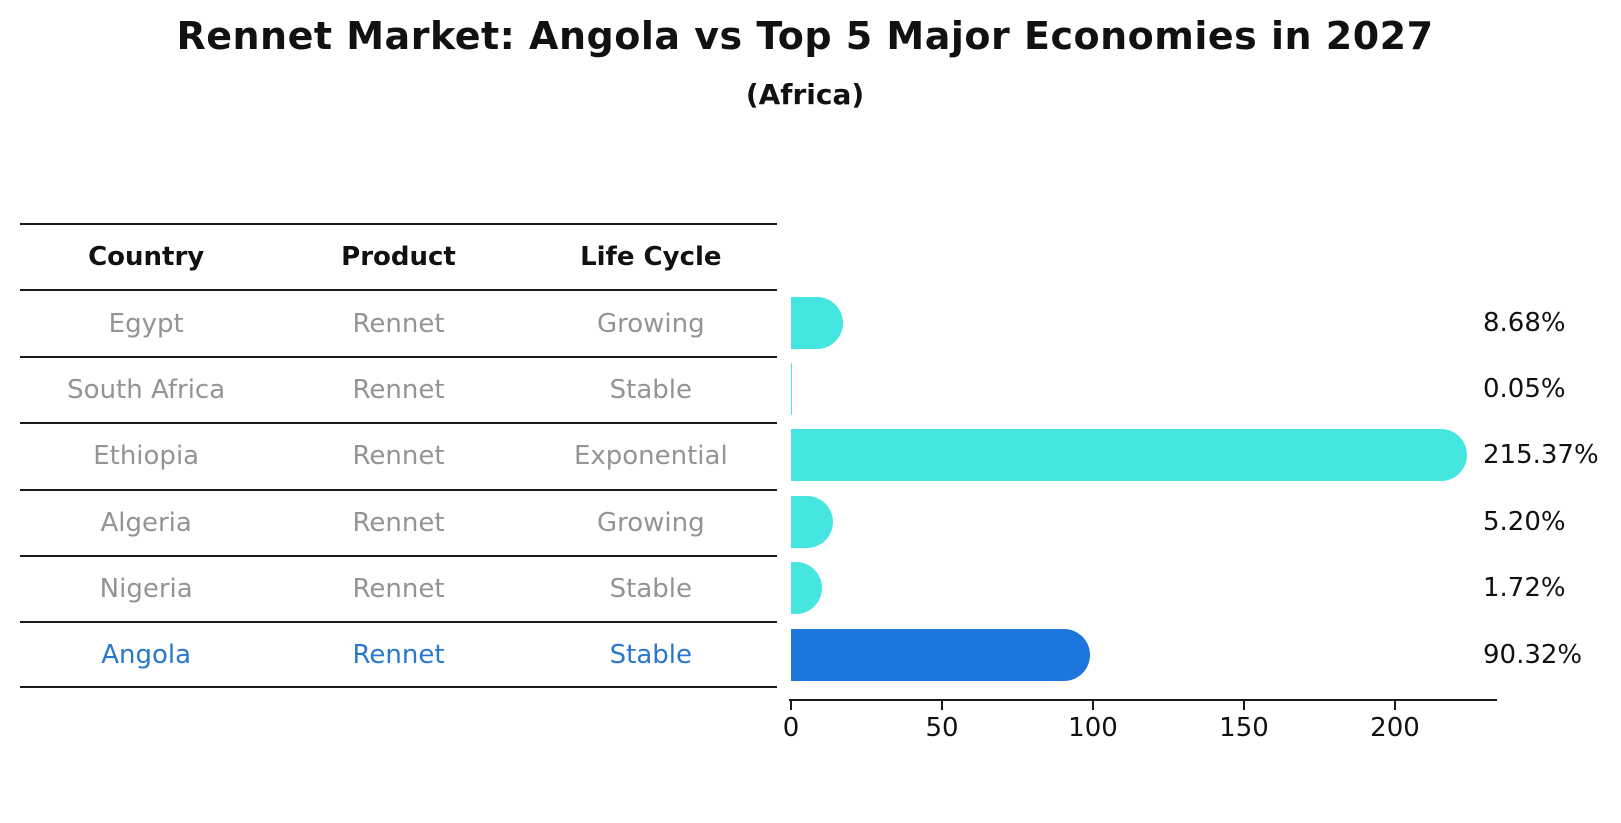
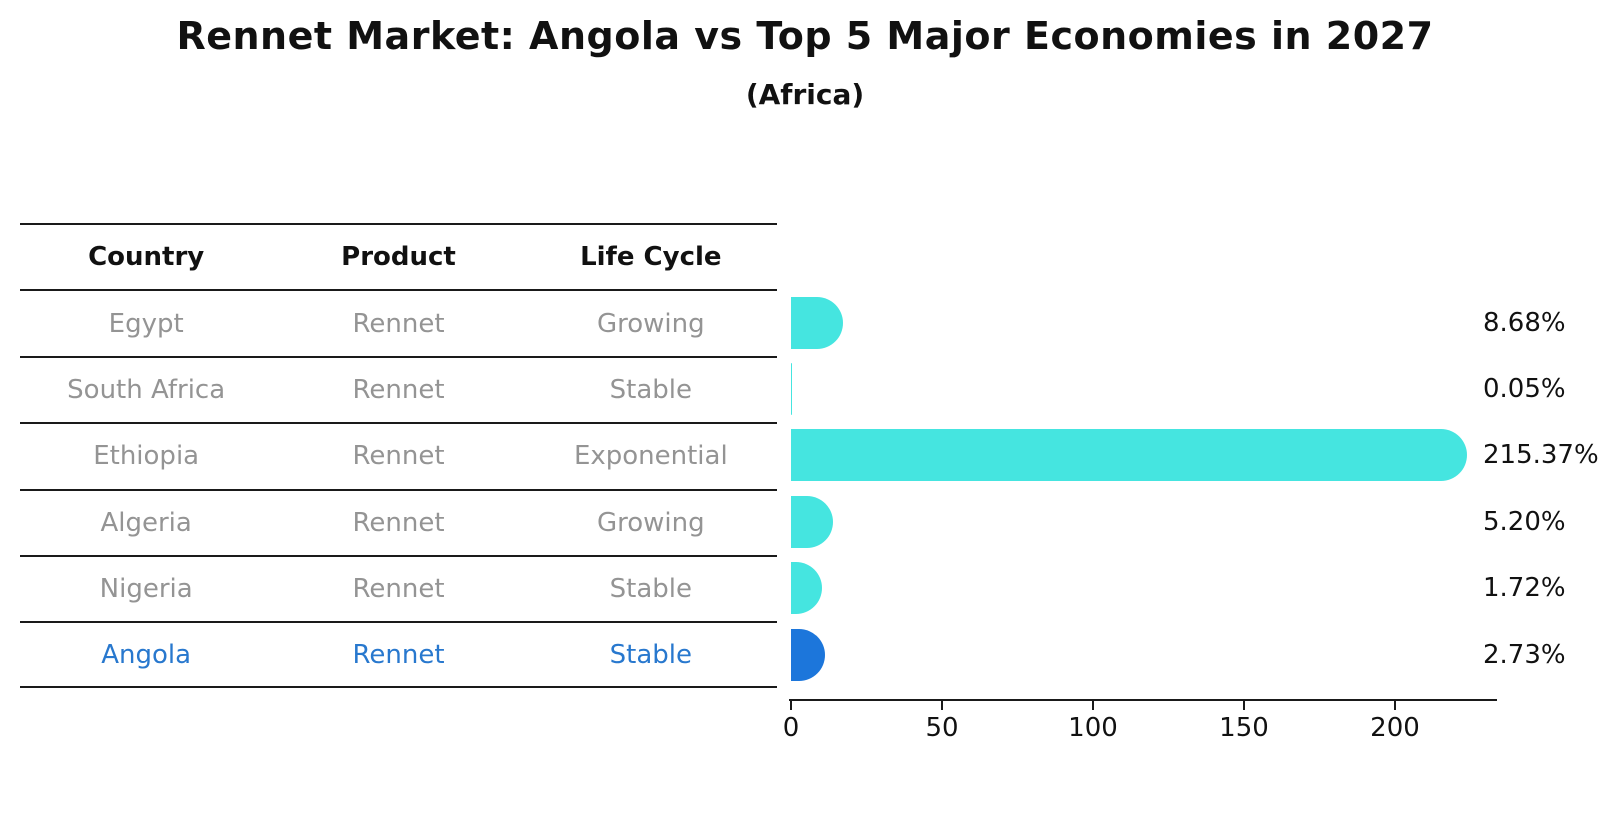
Angola: 90.32% -> 2.73%
